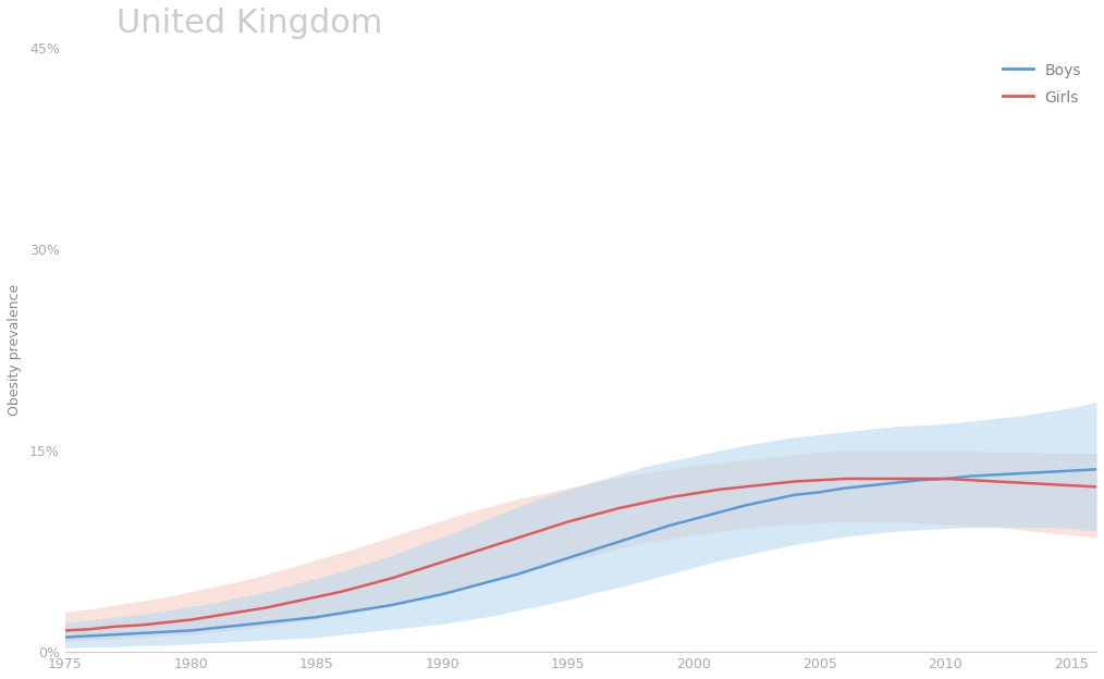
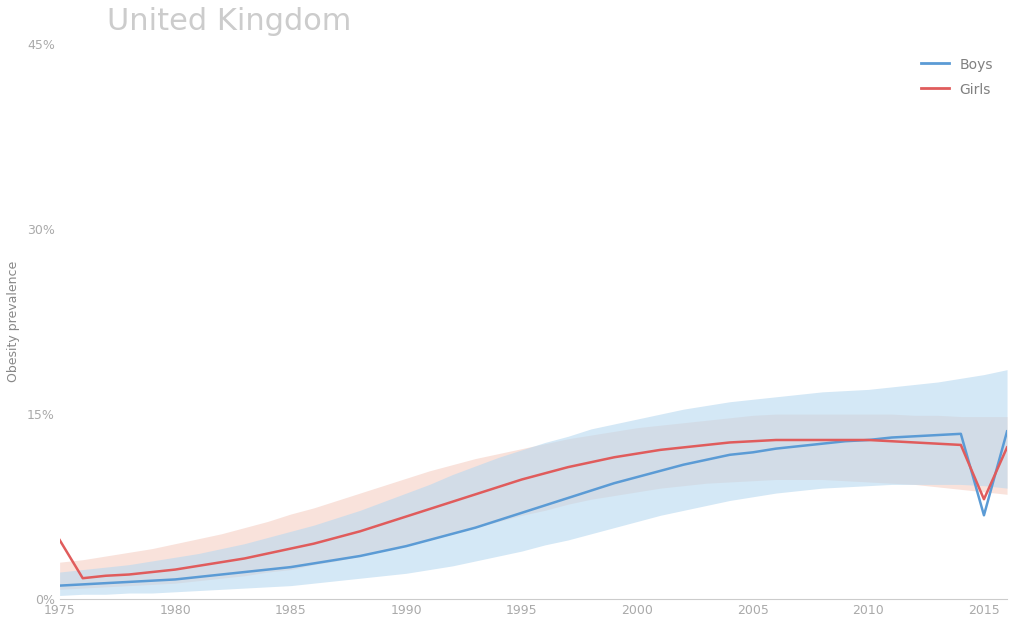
Girls/1975: 1.6% -> 4.8%
Boys/2015: 13.5% -> 6.8%
Girls/2015: 12.4% -> 8.1%
